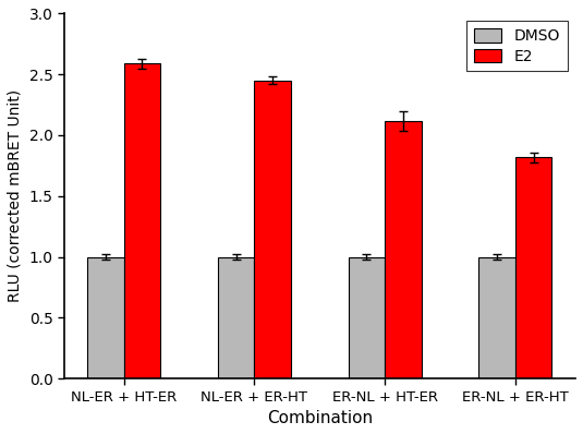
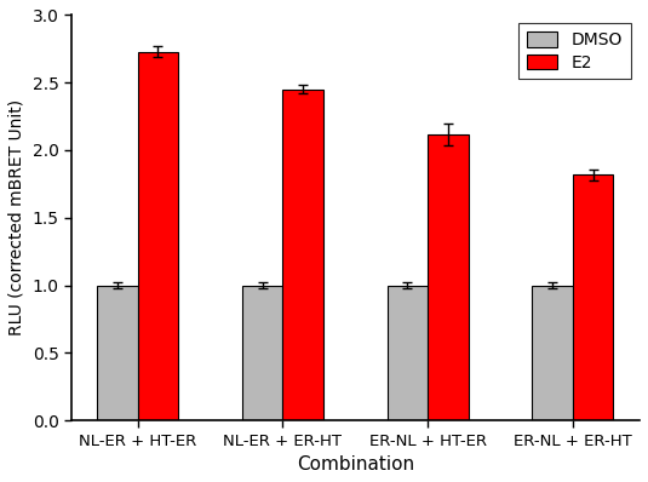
E2/NL-ER + HT-ER: 2.59 -> 2.73
